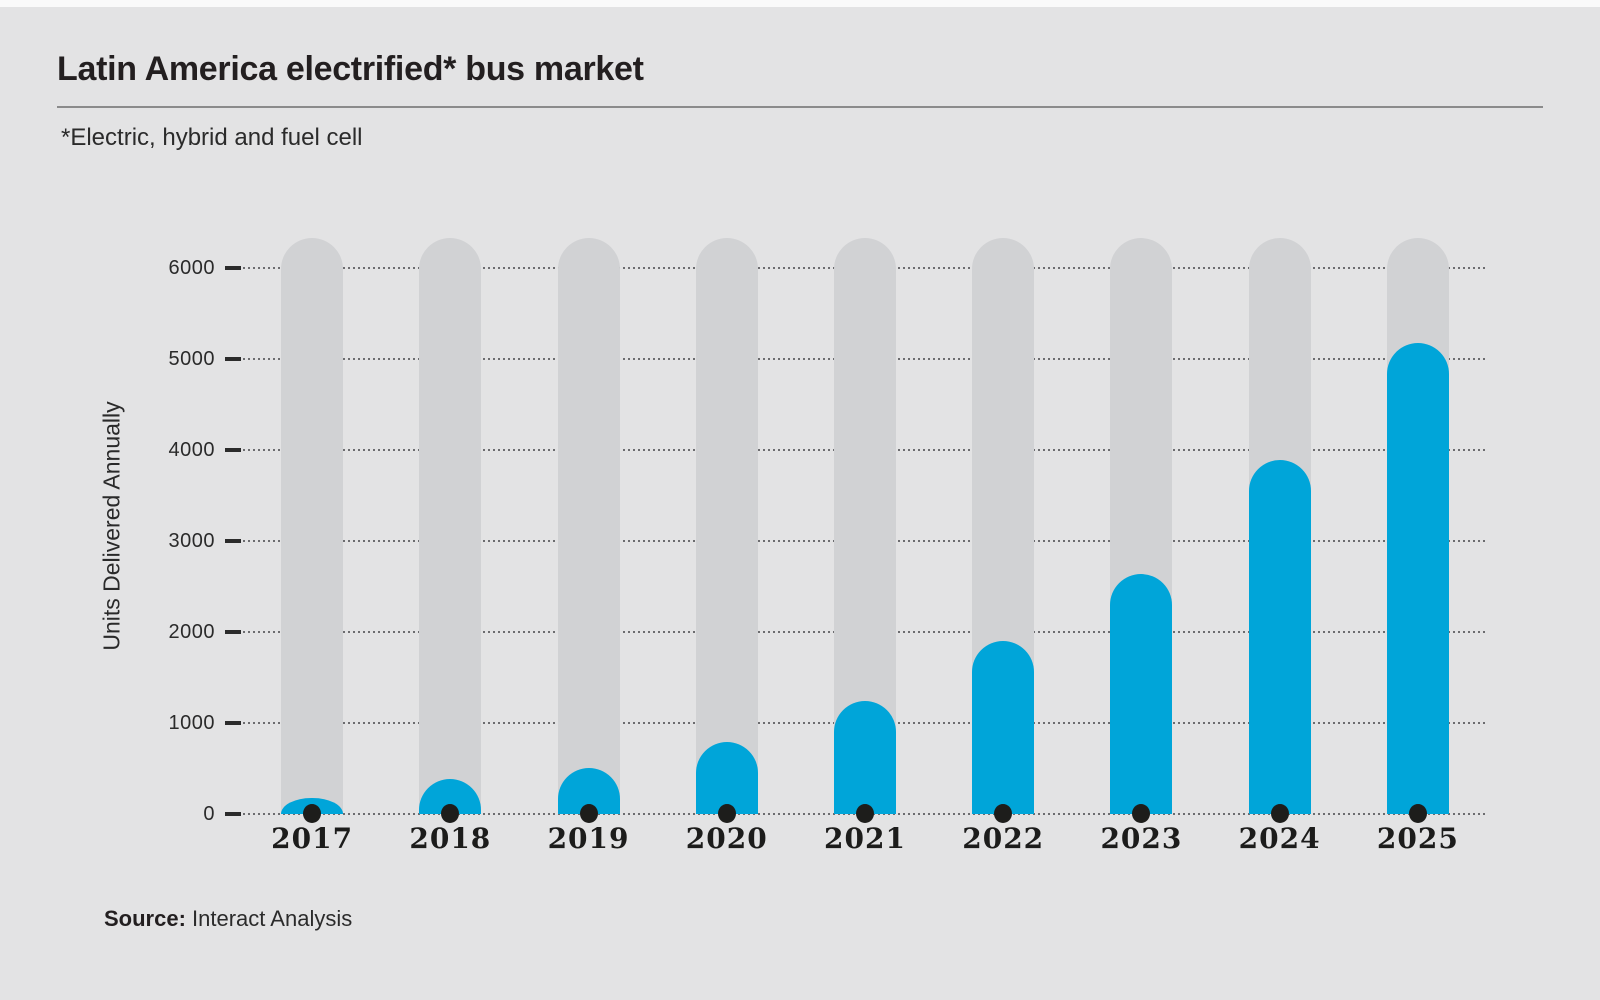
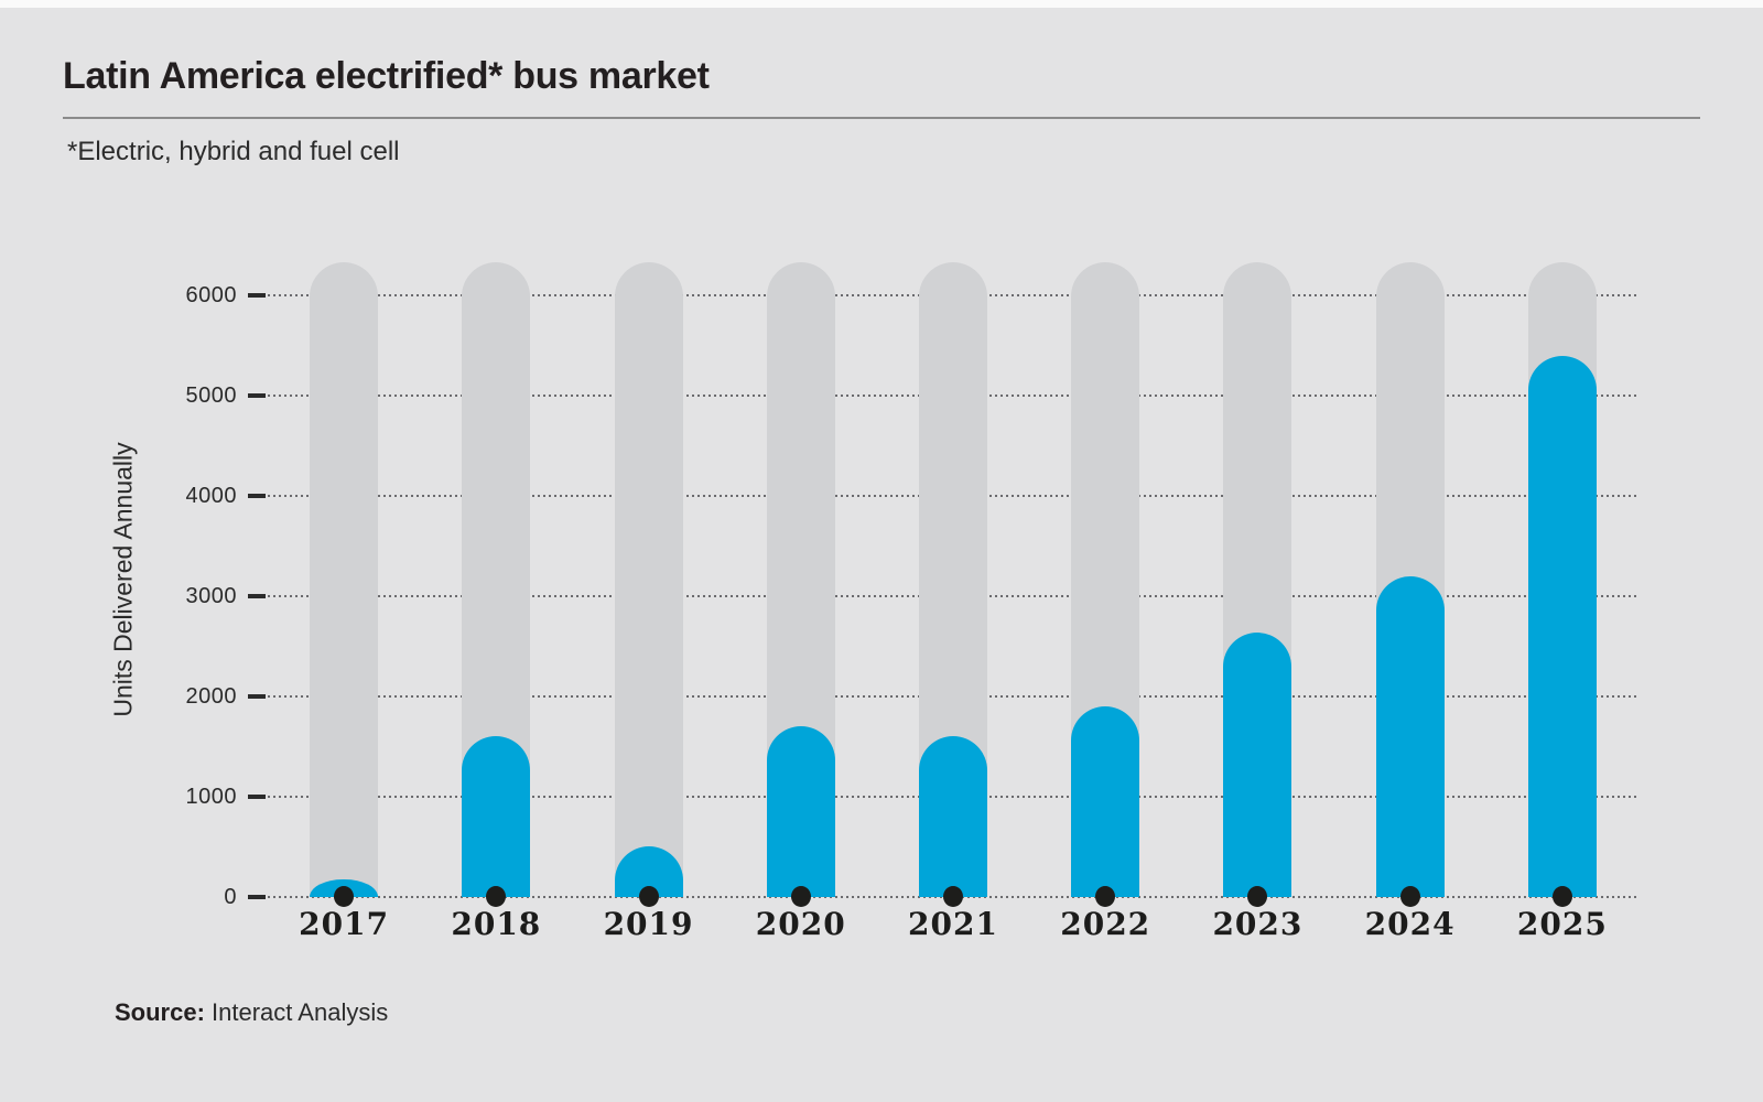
2018: 400 -> 1600
2020: 800 -> 1700
2021: 1200 -> 1600
2024: 3900 -> 3200
2025: 5200 -> 5400
